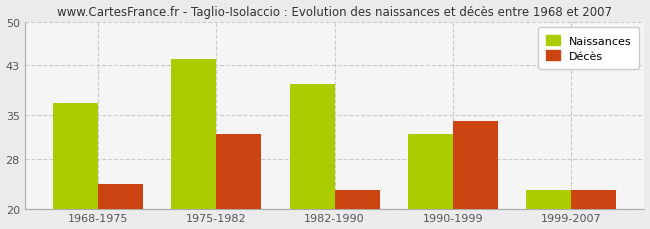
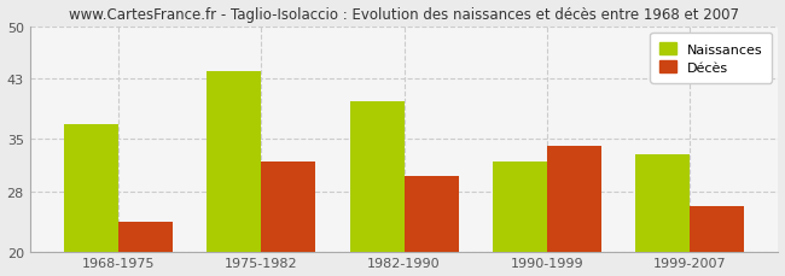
Décès/1982-1990: 23 -> 30
Naissances/1999-2007: 23 -> 33
Décès/1999-2007: 23 -> 26
